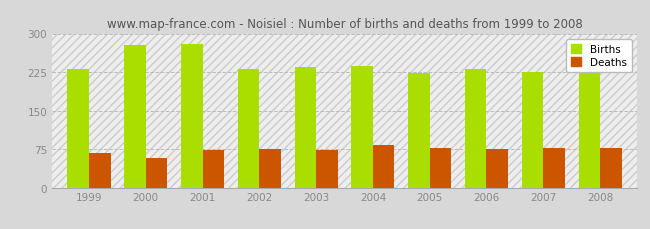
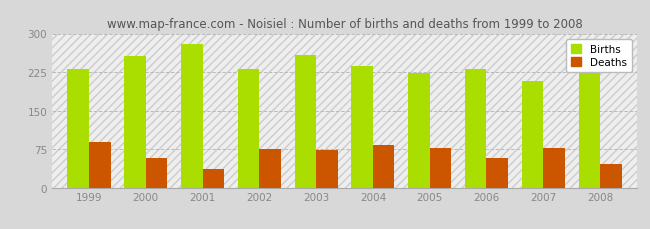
Deaths/1999: 68 -> 88
Births/2000: 278 -> 256
Deaths/2001: 73 -> 36
Births/2003: 235 -> 258
Deaths/2006: 75 -> 58
Births/2007: 226 -> 208
Deaths/2008: 77 -> 46
